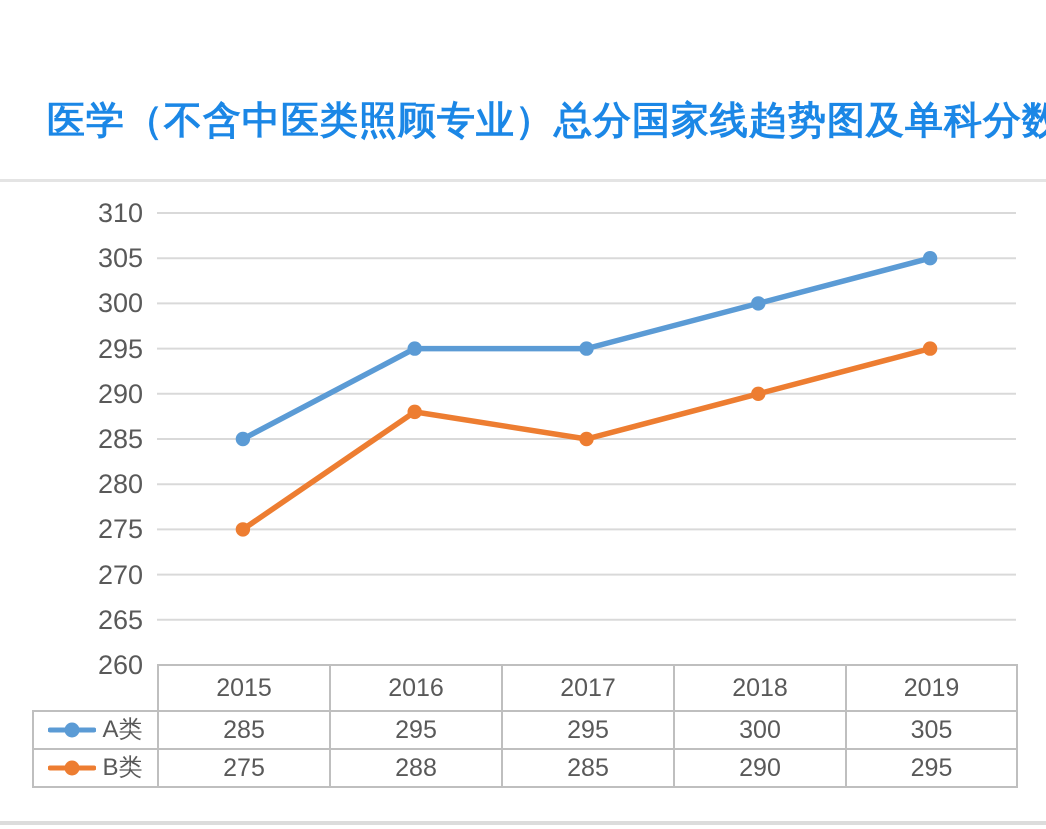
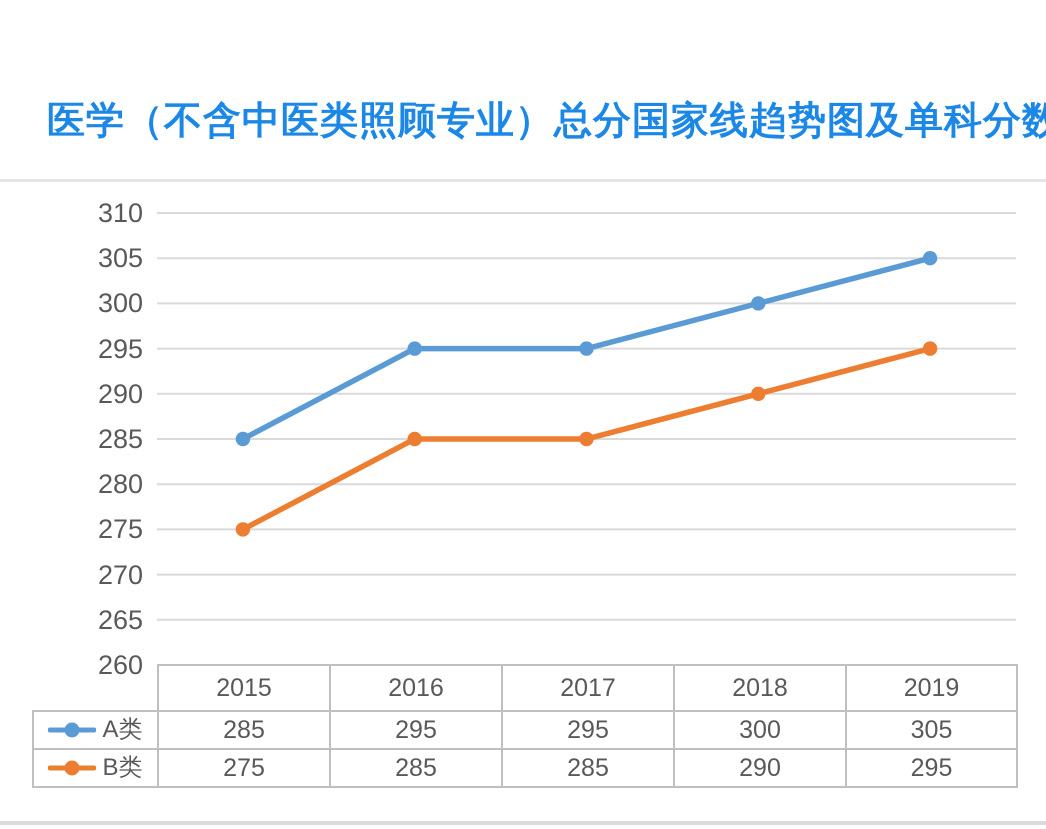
B类/2016: 288 -> 285
